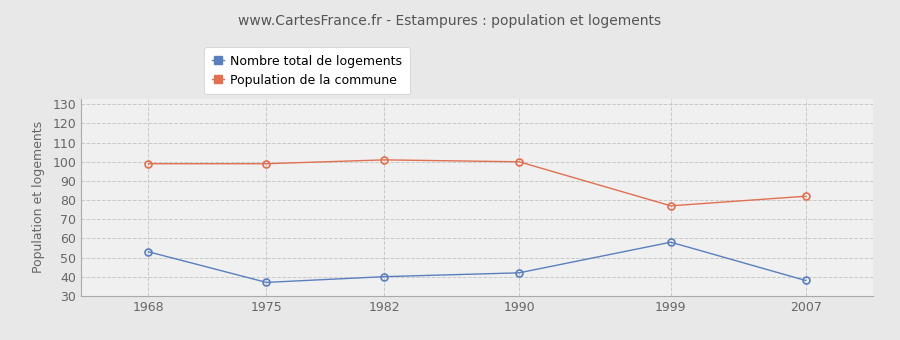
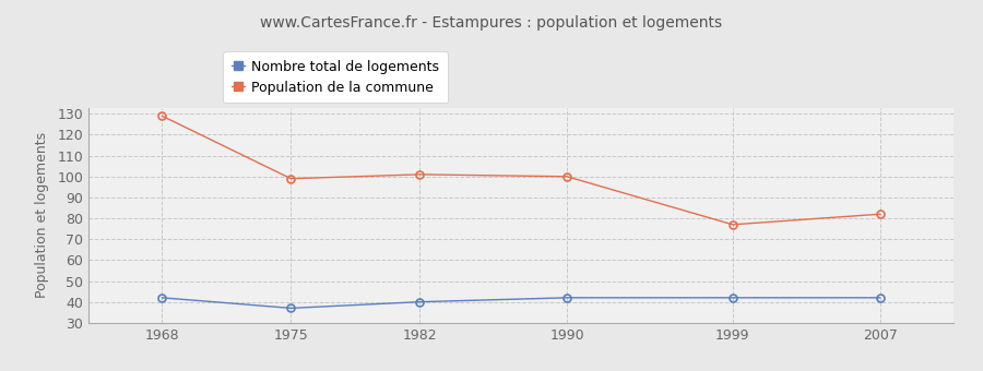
Nombre total de logements/1968: 53 -> 42
Population de la commune/1968: 99 -> 129
Nombre total de logements/1999: 58 -> 42
Nombre total de logements/2007: 38 -> 42
